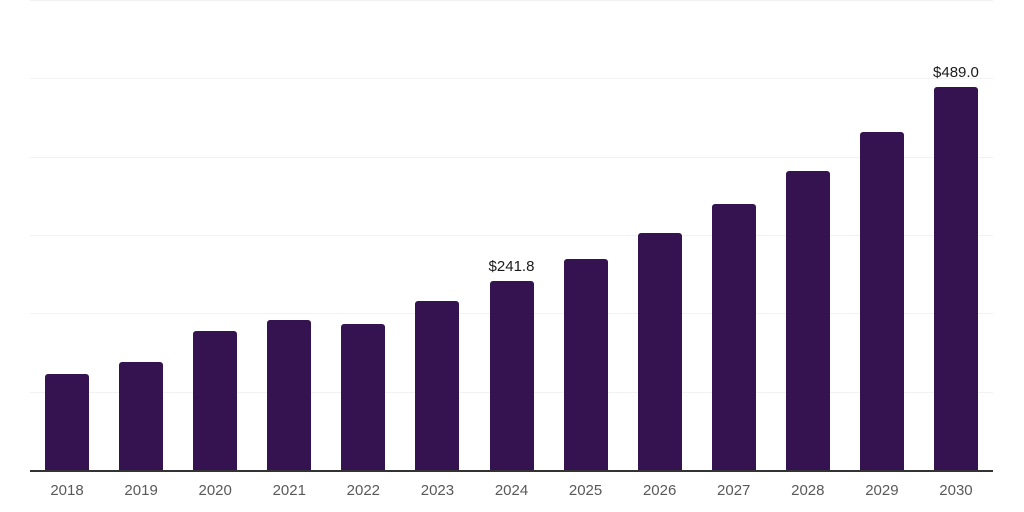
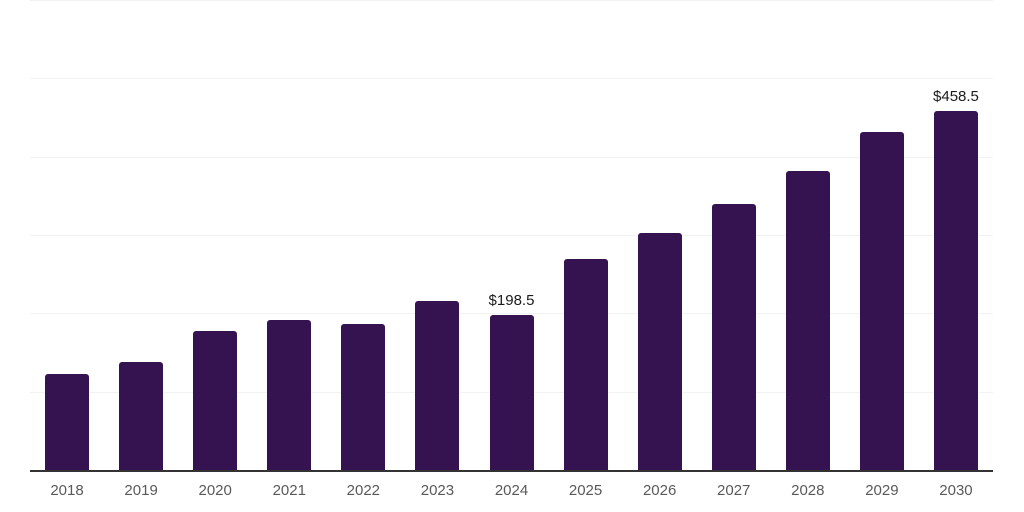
2024: $241.8 -> $198.5
2030: $489.0 -> $458.5
